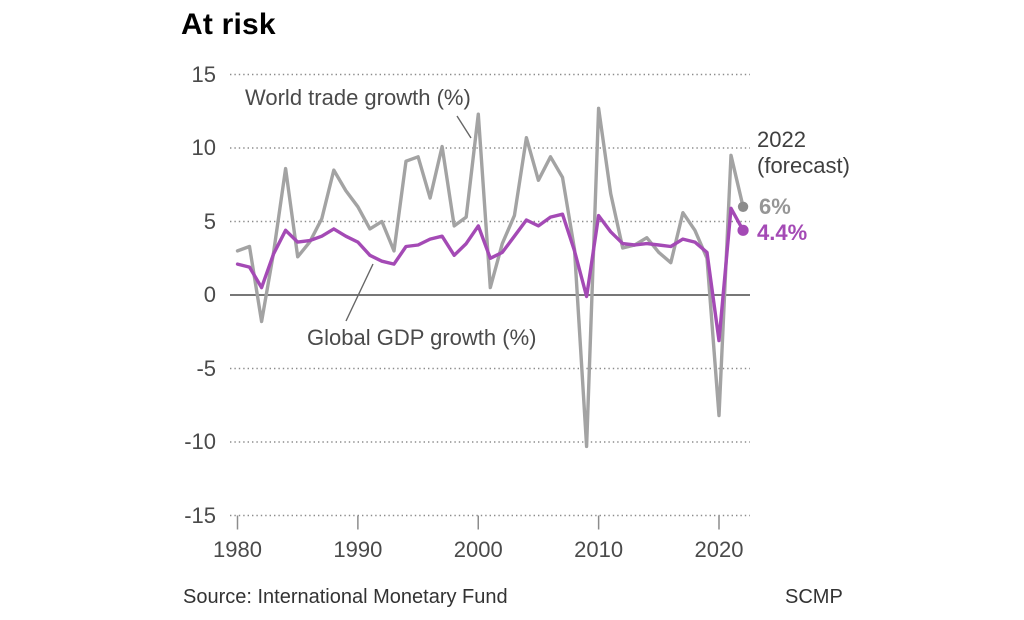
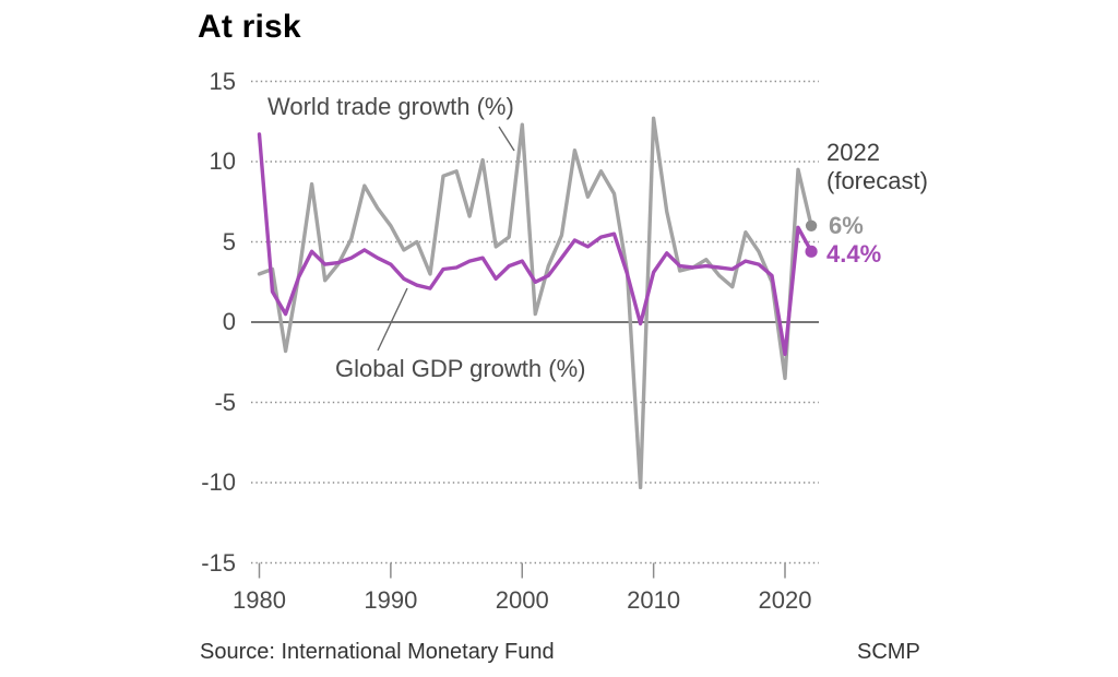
Global GDP growth (%)/1980: 2.1 -> 11.7
Global GDP growth (%)/2000: 4.7 -> 3.8
Global GDP growth (%)/2010: 5.4 -> 3.1
World trade growth (%)/2020: -8.2 -> -3.5
Global GDP growth (%)/2020: -3.1 -> -2.0
